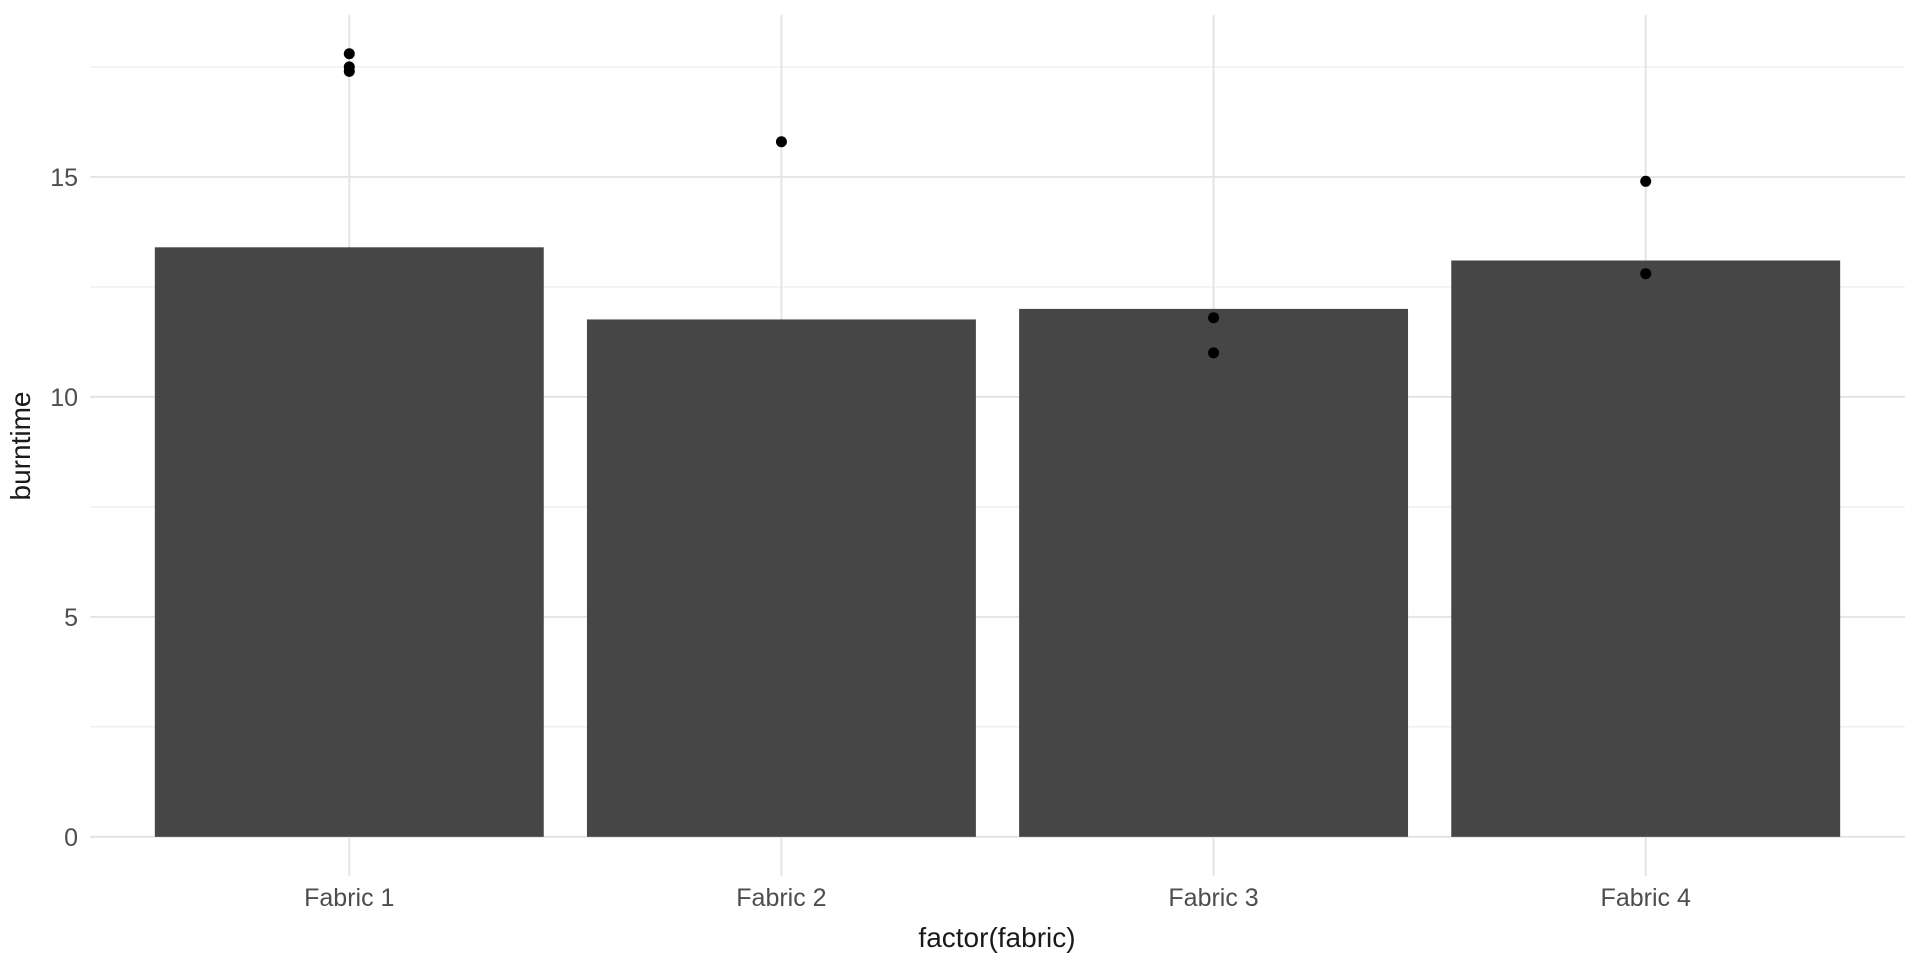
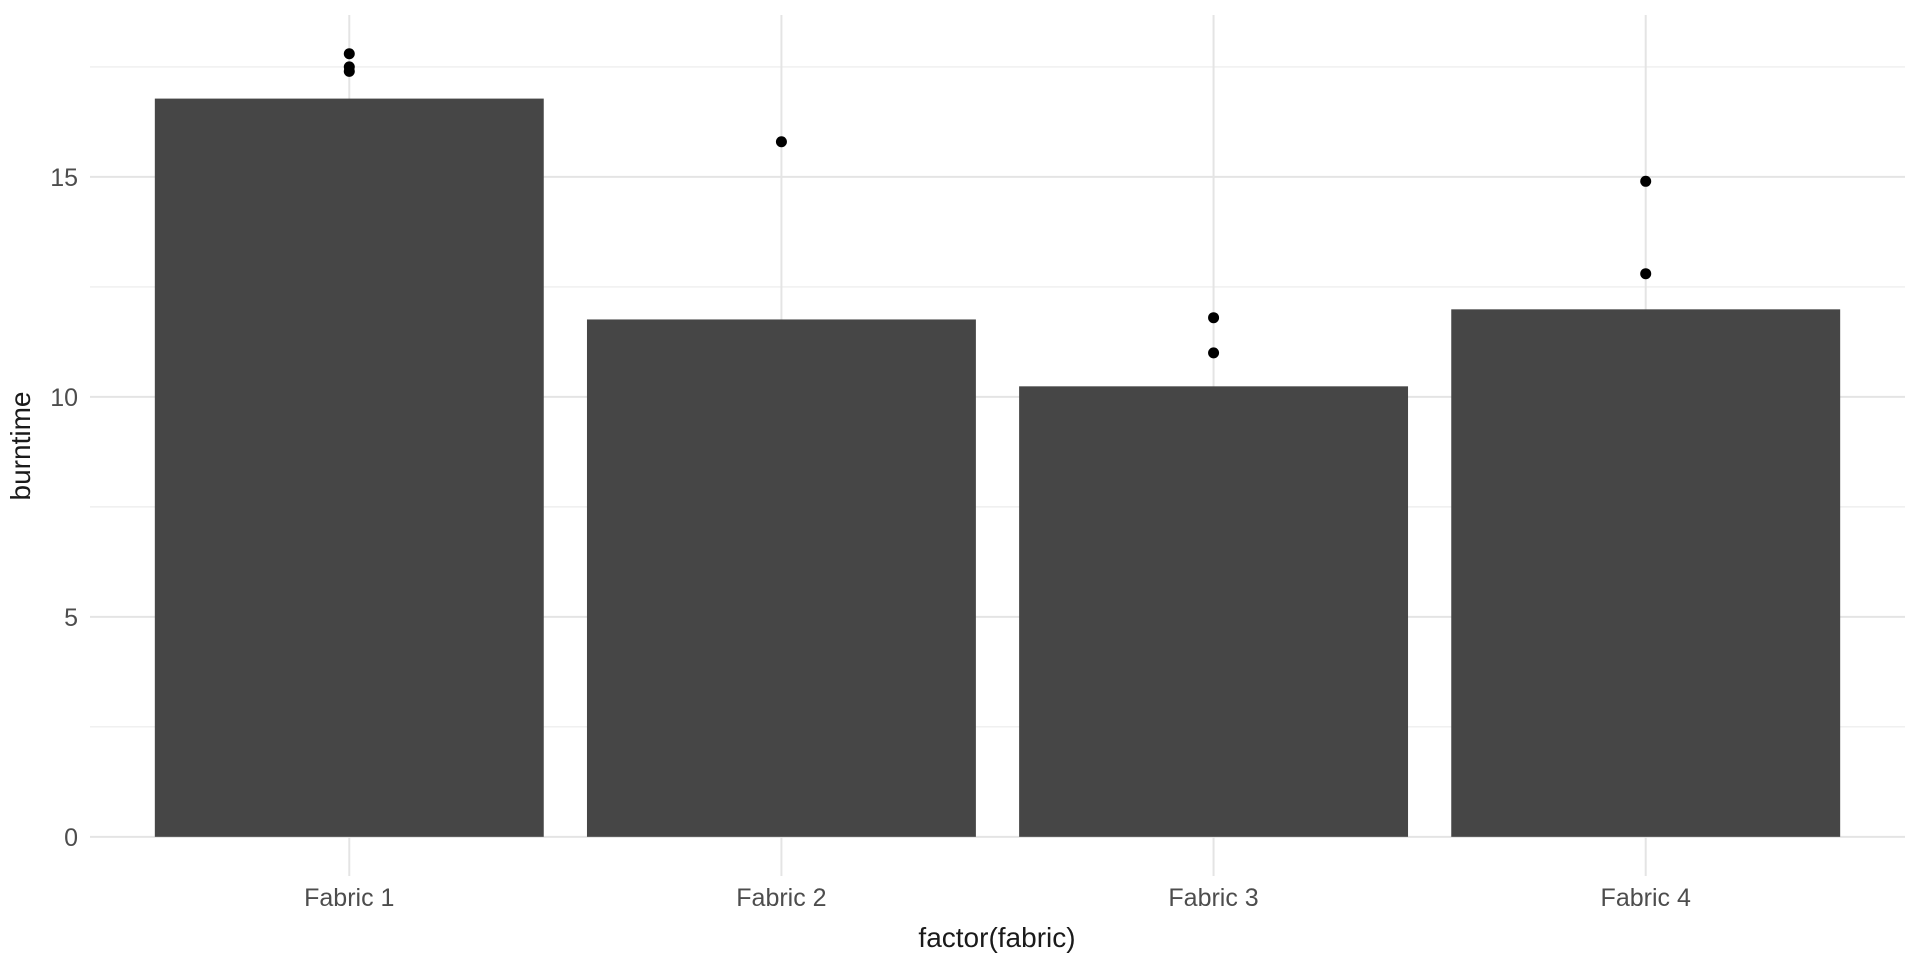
Fabric 1: 13.4 -> 16.8
Fabric 3: 12.0 -> 10.2
Fabric 4: 13.1 -> 12.0
